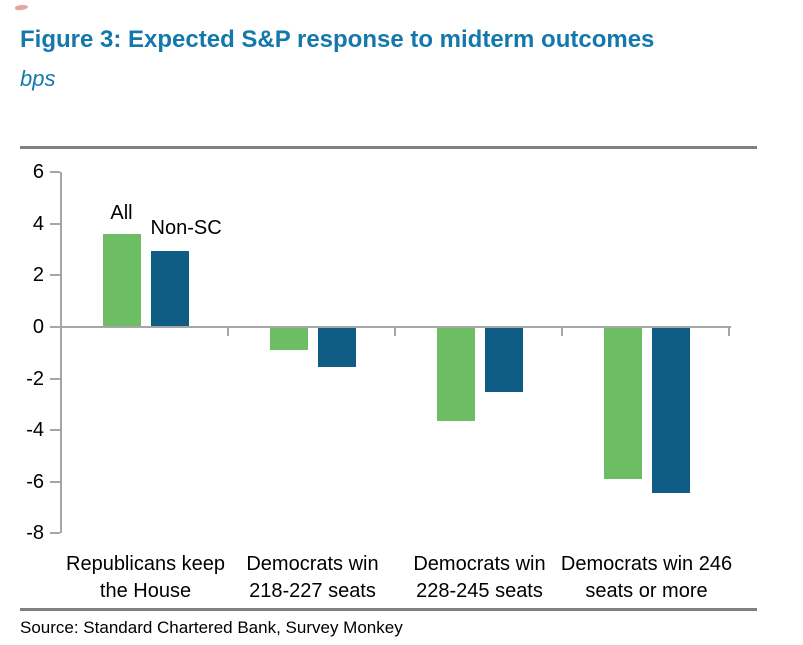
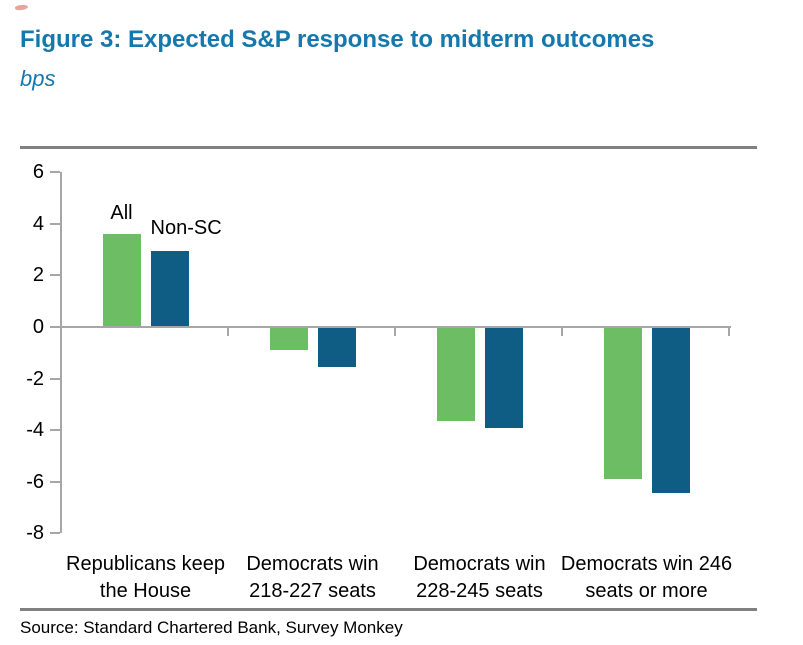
Non-SC/Democrats win 228-245 seats: -2.5 -> -3.9
